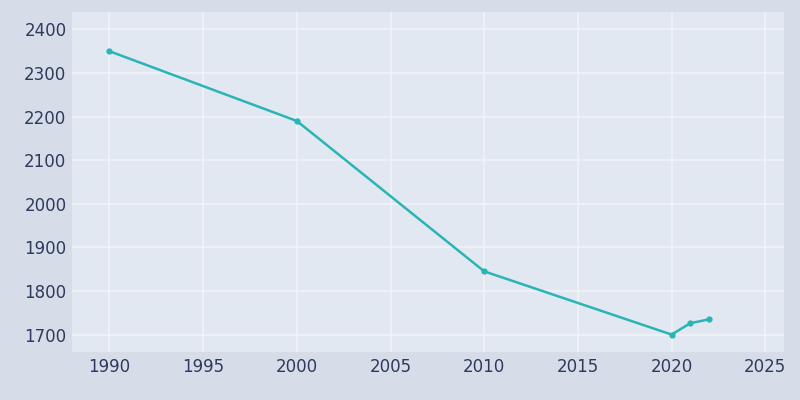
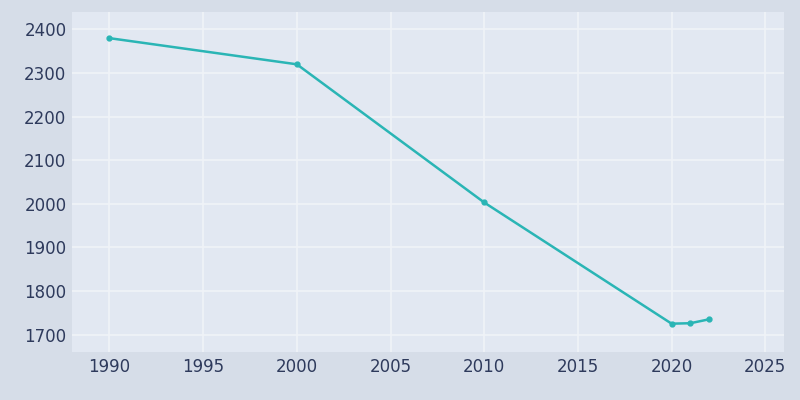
1990: 2350 -> 2380
2000: 2190 -> 2320
2010: 1845 -> 2003
2020: 1700 -> 1725
